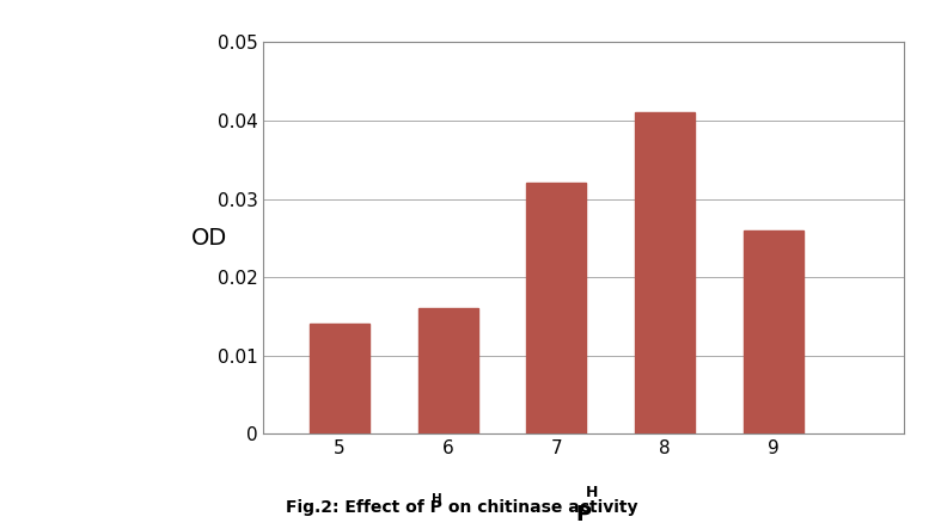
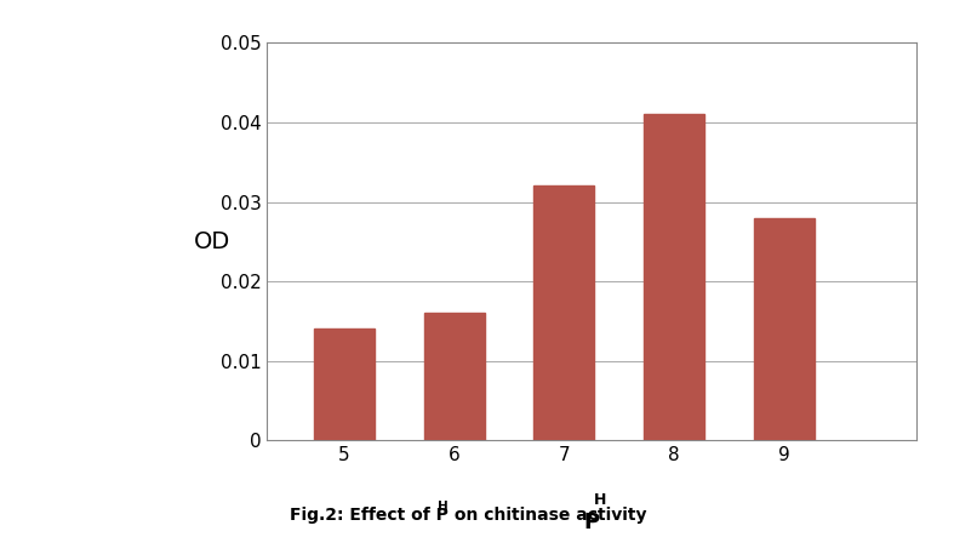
9: 0.026 -> 0.028
